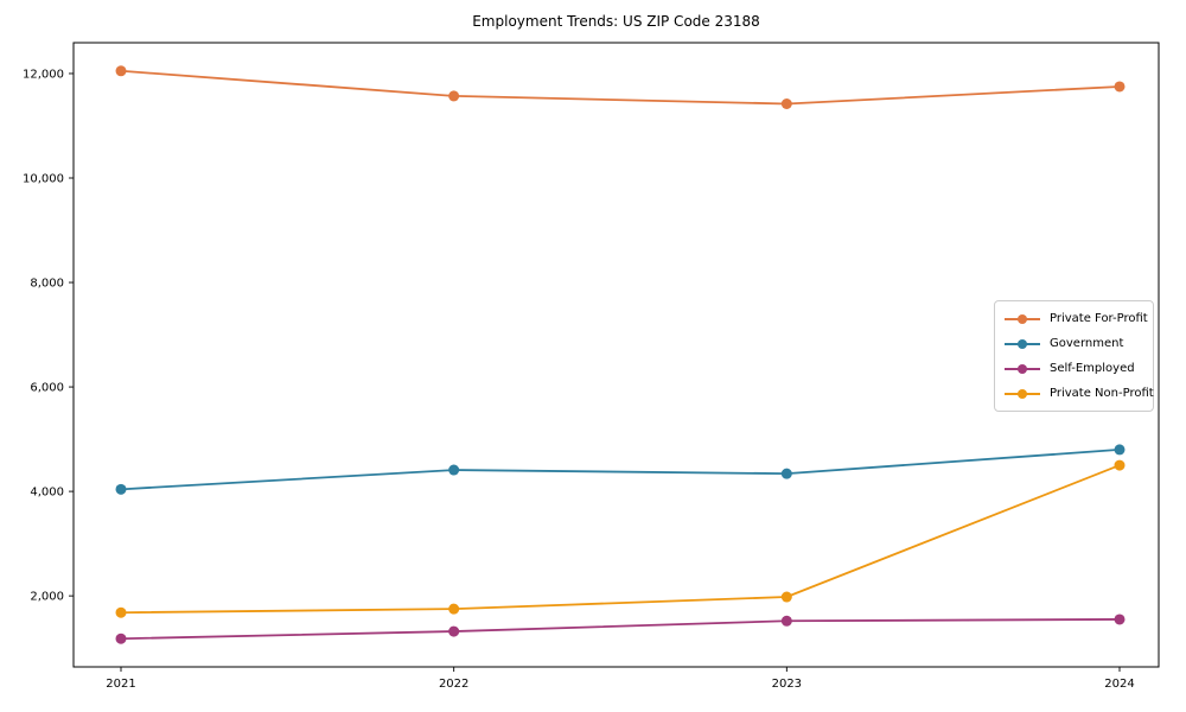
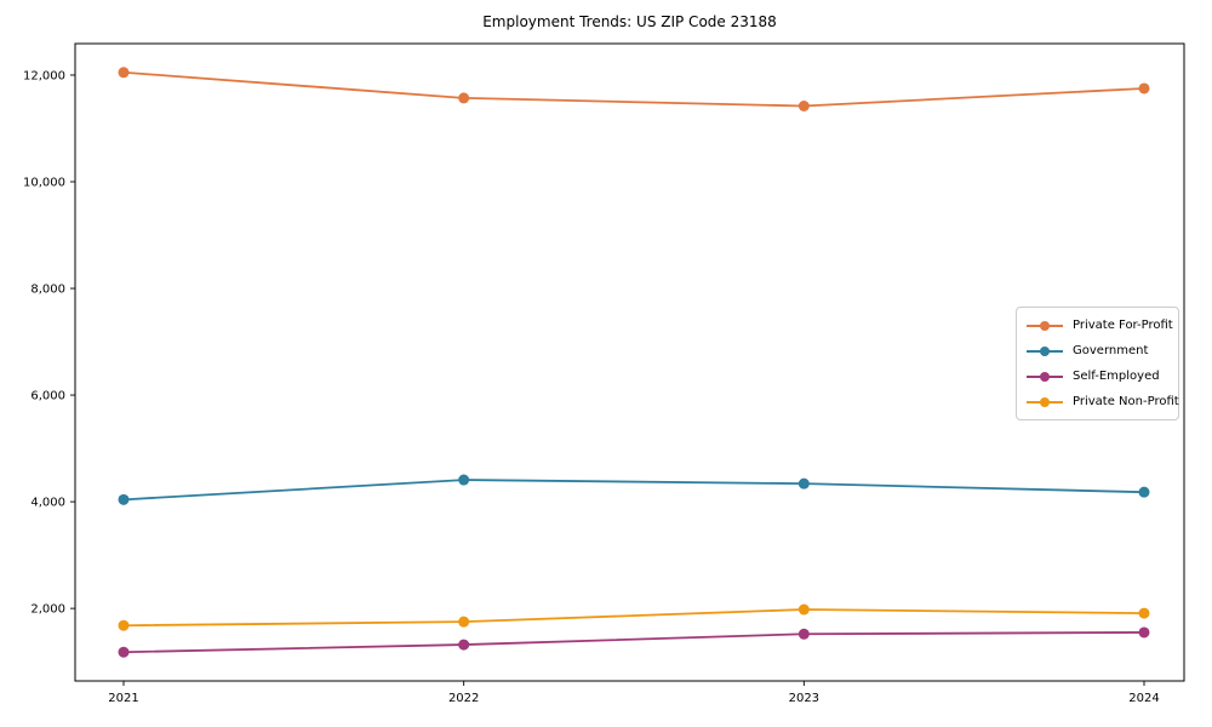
Government/2024: 4800 -> 4200
Private Non-Profit/2024: 4500 -> 1900
